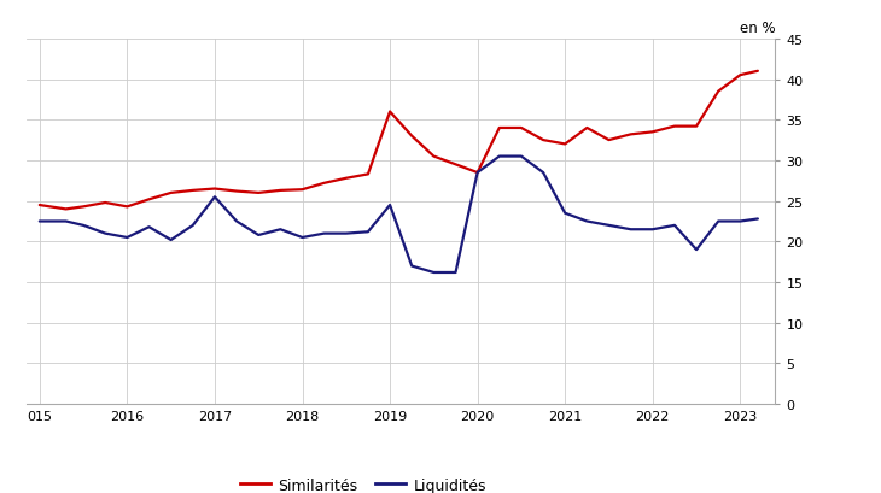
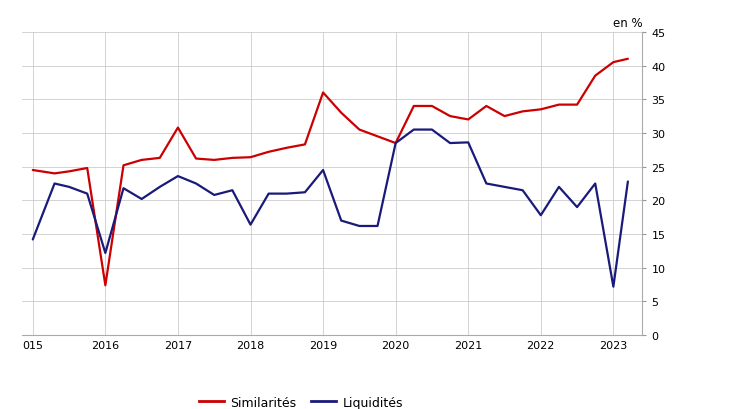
Liquidités/015: 22.5 -> 14.2
Similarités/2016: 24.3 -> 7.4
Liquidités/2016: 20.5 -> 12.2
Similarités/2017: 26.5 -> 30.8
Liquidités/2017: 25.5 -> 23.6
Liquidités/2018: 20.5 -> 16.4
Liquidités/2021: 23.5 -> 28.6
Liquidités/2022: 21.5 -> 17.8
Liquidités/2023: 22.5 -> 7.2
